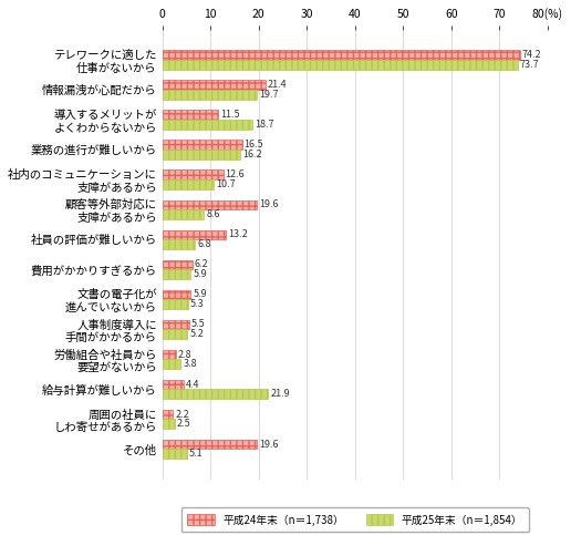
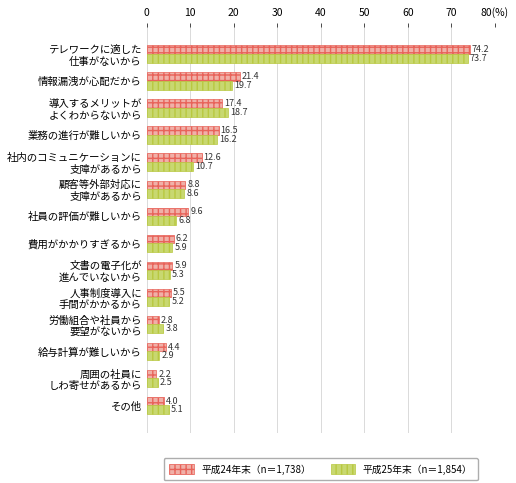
平成24年末（n＝1,738）/導入するメリットが よくわからないから: 11.5 -> 17.4
平成24年末（n＝1,738）/顧客等外部対応に 支障があるから: 19.6 -> 8.8
平成24年末（n＝1,738）/社員の評価が難しいから: 13.2 -> 9.6
平成25年末（n＝1,854）/給与計算が難しいから: 21.9 -> 2.9
平成24年末（n＝1,738）/その他: 19.6 -> 4.0
